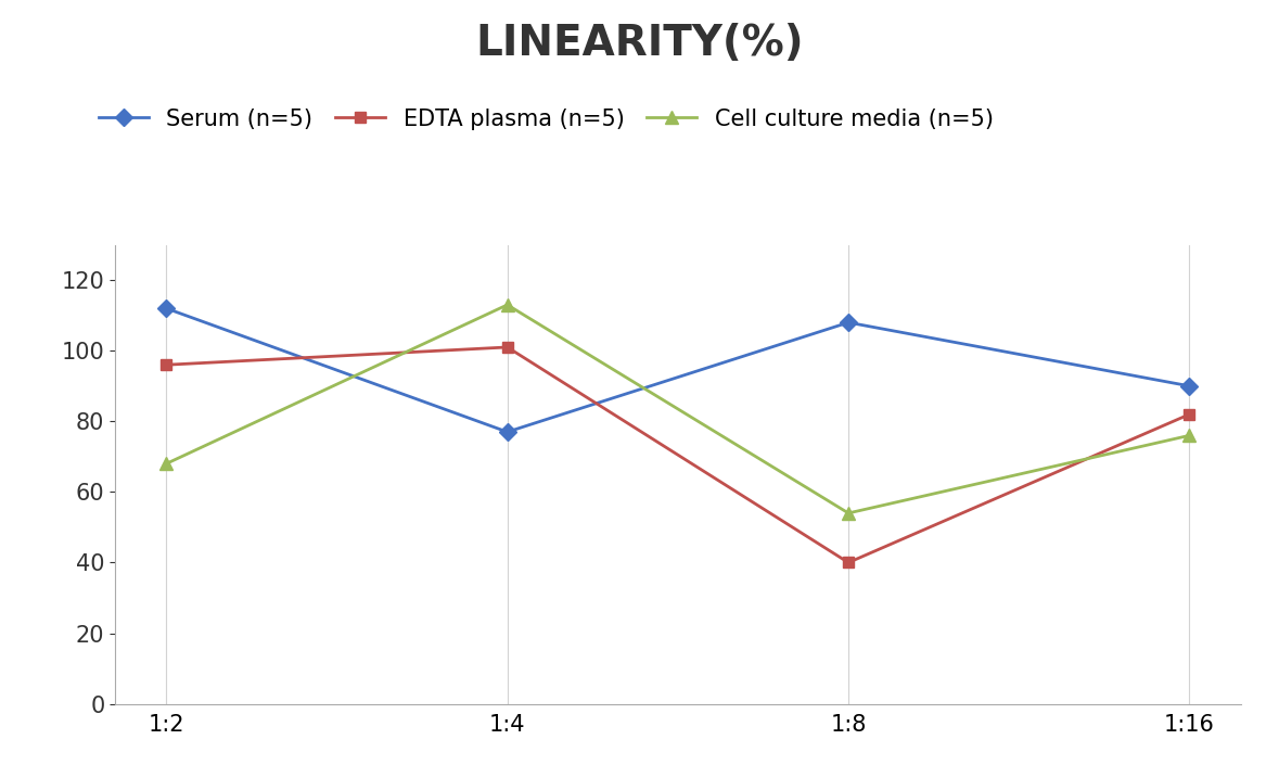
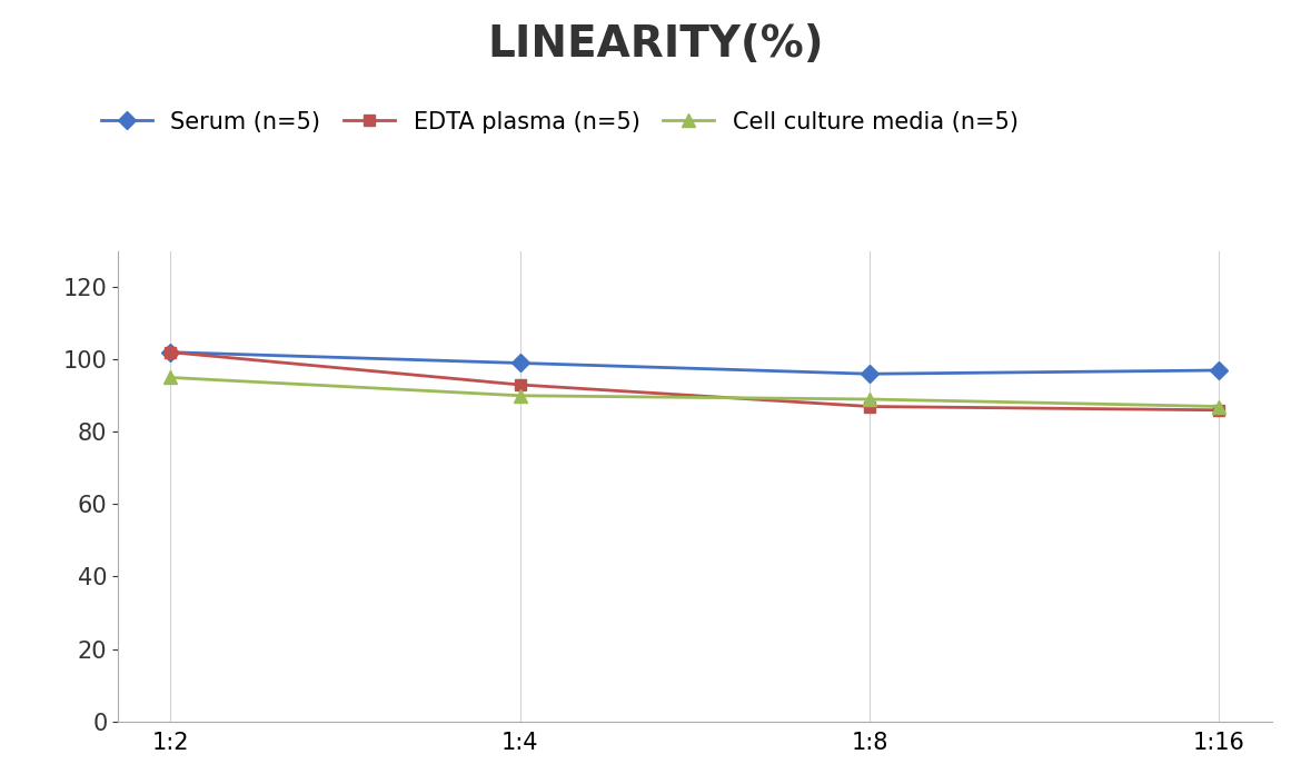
Serum (n=5)/1:2: 112 -> 102
EDTA plasma (n=5)/1:2: 96 -> 102
Cell culture media (n=5)/1:2: 68 -> 95
Serum (n=5)/1:4: 77 -> 99
EDTA plasma (n=5)/1:4: 101 -> 93
Cell culture media (n=5)/1:4: 113 -> 90
Serum (n=5)/1:8: 108 -> 96
EDTA plasma (n=5)/1:8: 40 -> 87
Cell culture media (n=5)/1:8: 54 -> 89
Serum (n=5)/1:16: 90 -> 97
EDTA plasma (n=5)/1:16: 82 -> 86
Cell culture media (n=5)/1:16: 76 -> 87
